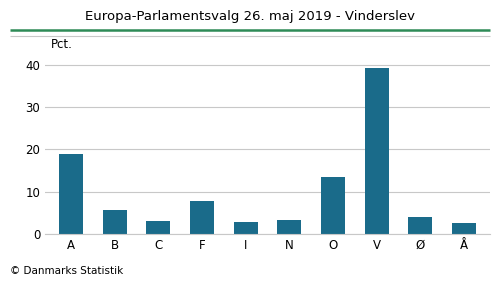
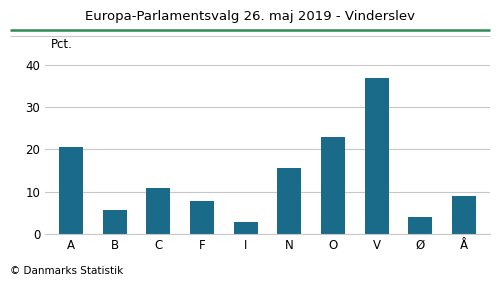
A: 18.9 -> 20.5
C: 3.0 -> 11.0
N: 3.3 -> 15.5
O: 13.5 -> 23.0
V: 39.2 -> 37.0
Å: 2.7 -> 9.0
